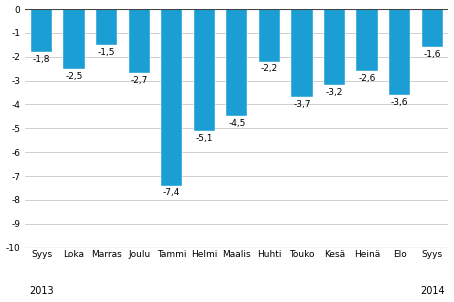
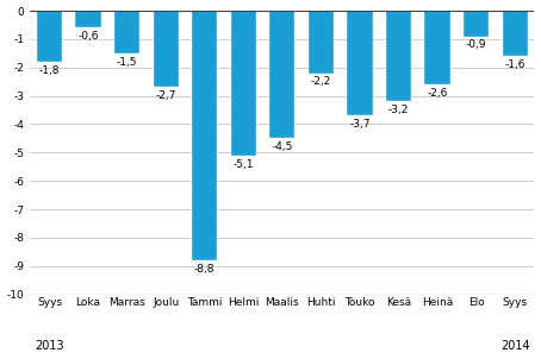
Loka: -2,5 -> -0,6
Tammi: -7,4 -> -8,8
Elo: -3,6 -> -0,9
